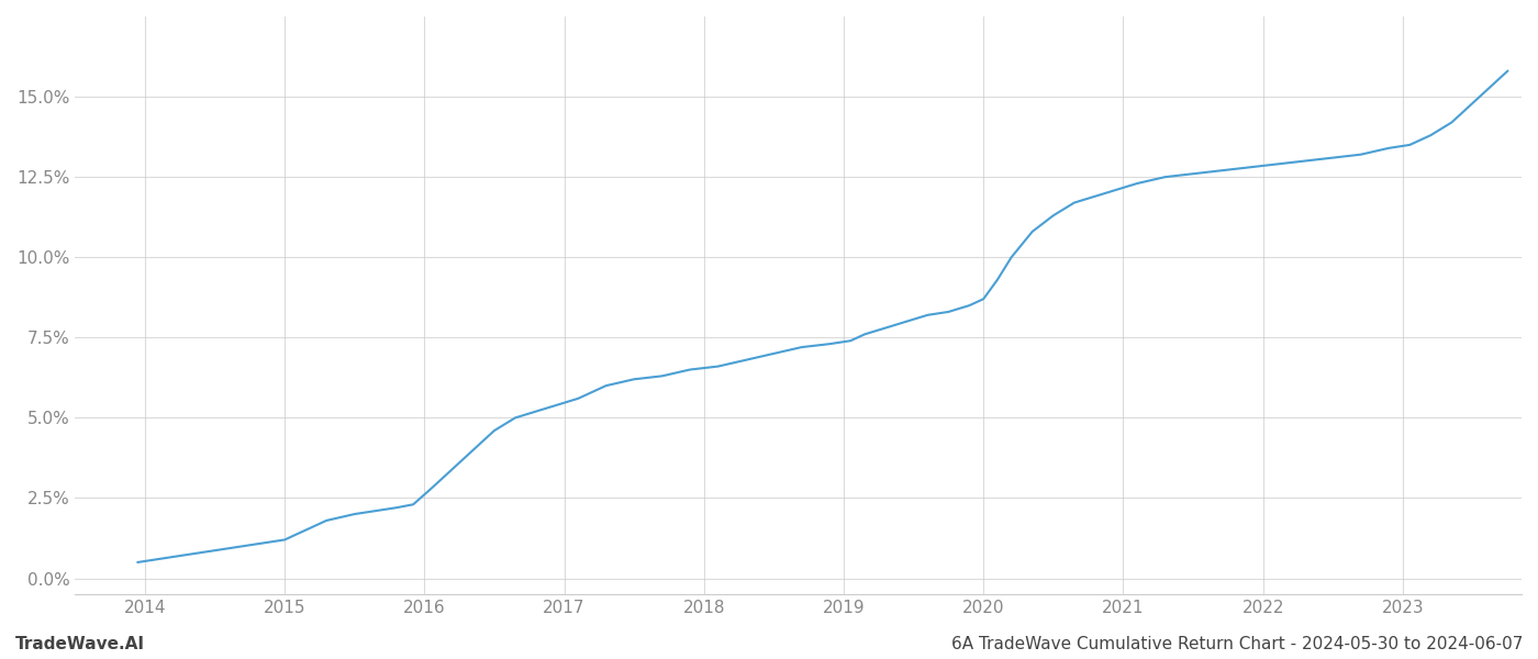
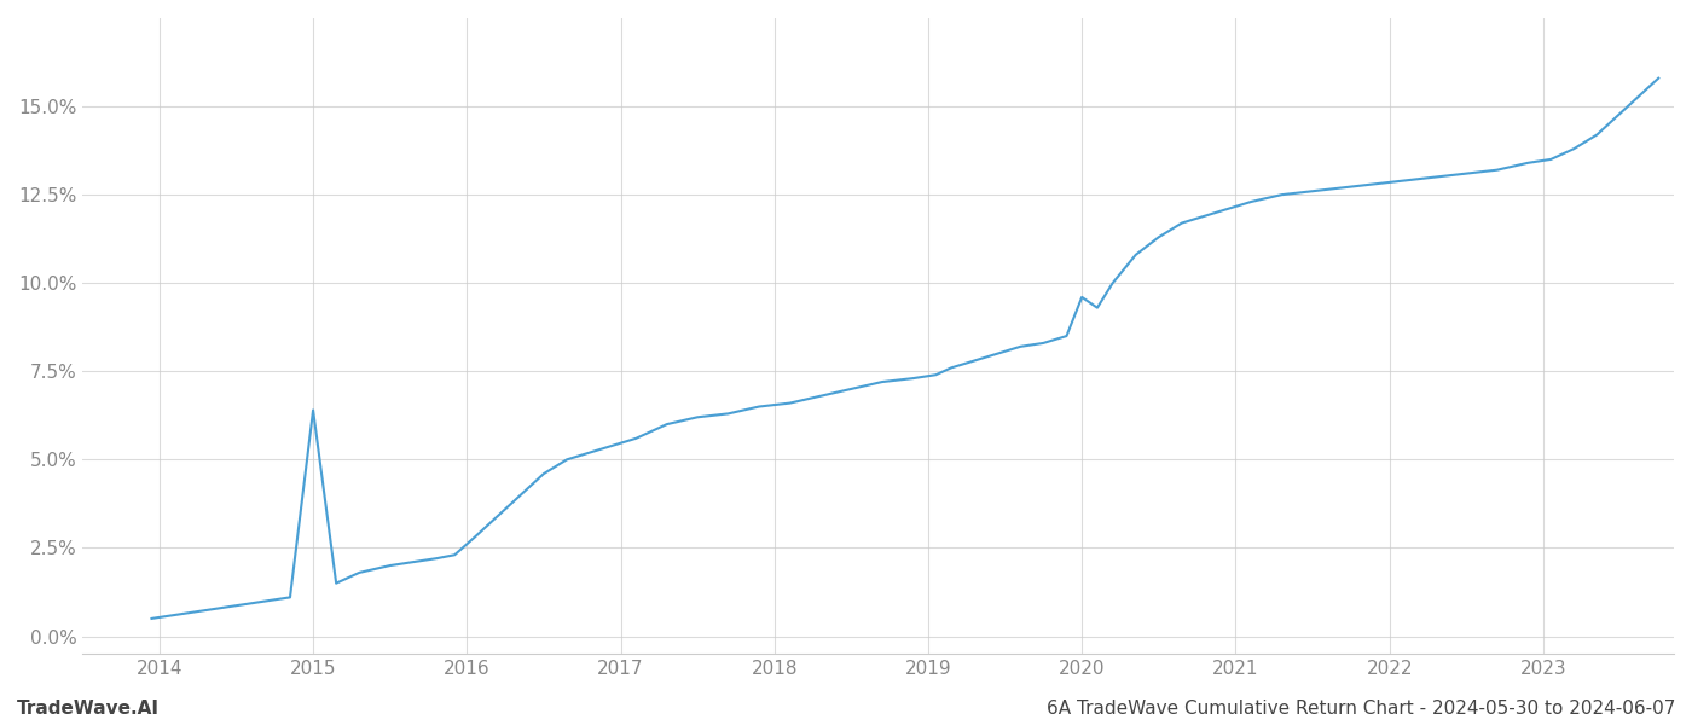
2015: 1.2% -> 6.4%
2020: 8.7% -> 9.6%
